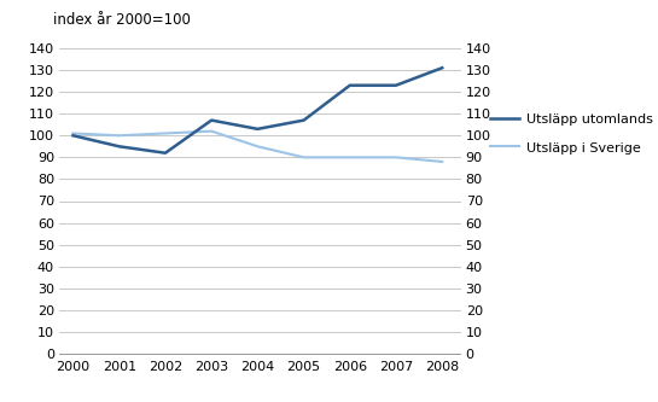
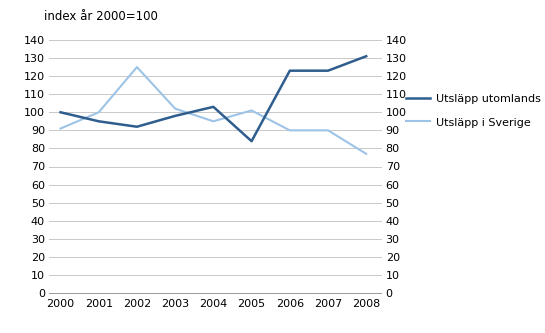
Utsläpp i Sverige/2000: 101 -> 91
Utsläpp i Sverige/2002: 101 -> 125
Utsläpp utomlands/2003: 107 -> 98
Utsläpp utomlands/2005: 107 -> 84
Utsläpp i Sverige/2005: 90 -> 101
Utsläpp i Sverige/2008: 88 -> 77
